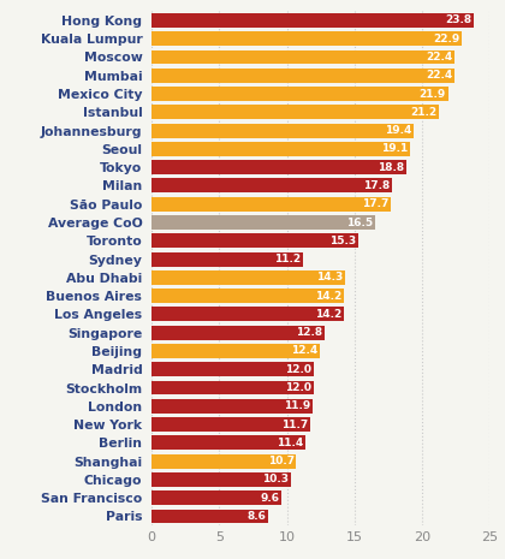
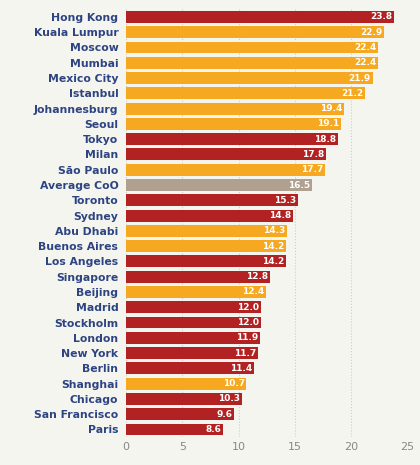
Sydney: 11.2 -> 14.8
